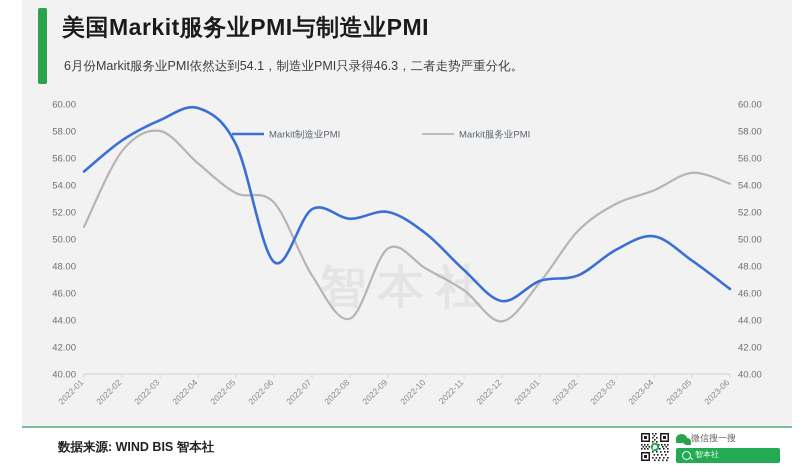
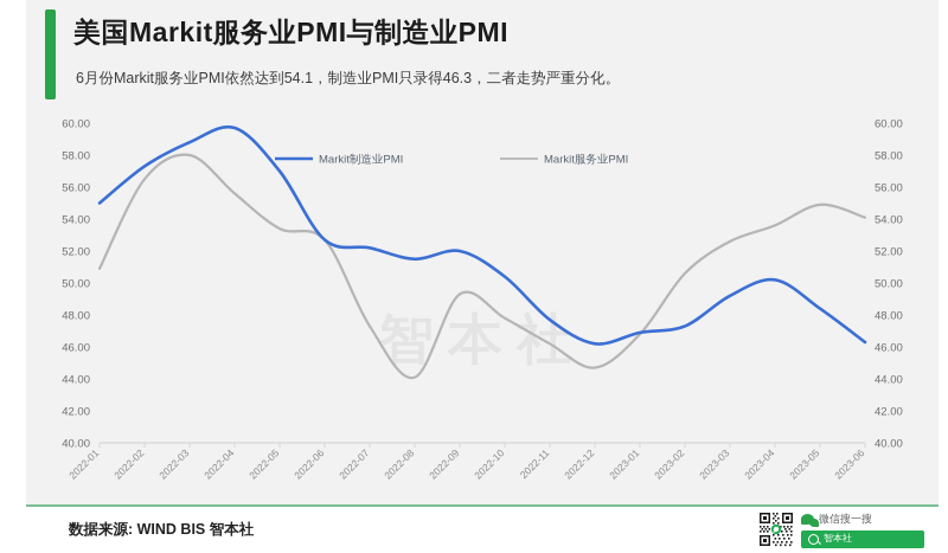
Markit制造业PMI/2022-06: 48.3 -> 52.7
Markit制造业PMI/2022-12: 45.4 -> 46.2
Markit服务业PMI/2022-12: 43.9 -> 44.7
